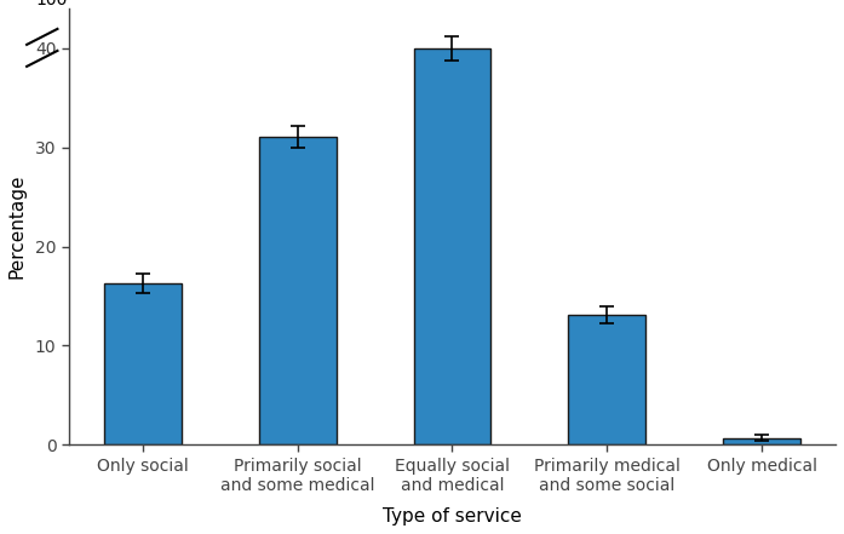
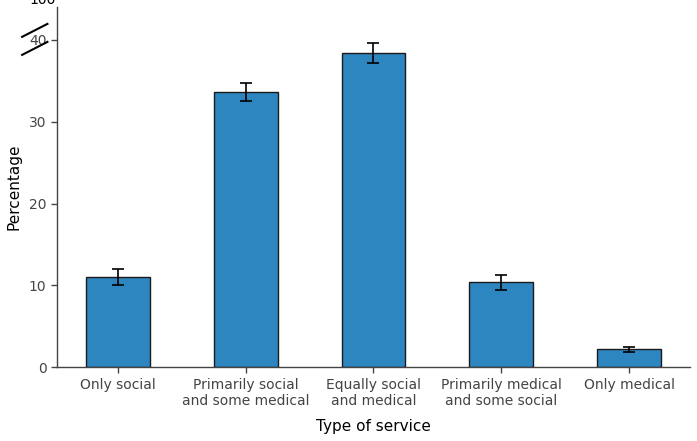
Only social: 16.3 -> 11.0
Primarily social and some medical: 31.0 -> 33.6
Equally social and medical: 40.0 -> 38.4
Primarily medical and some social: 13.1 -> 10.4
Only medical: 0.7 -> 2.2
